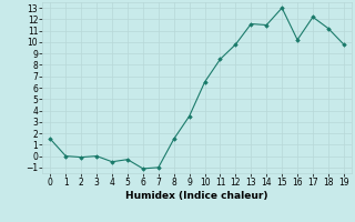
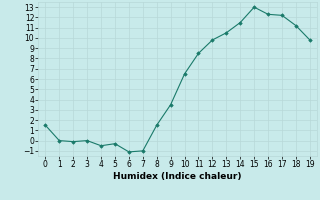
13: 11.6 -> 10.5
16: 10.2 -> 12.3
